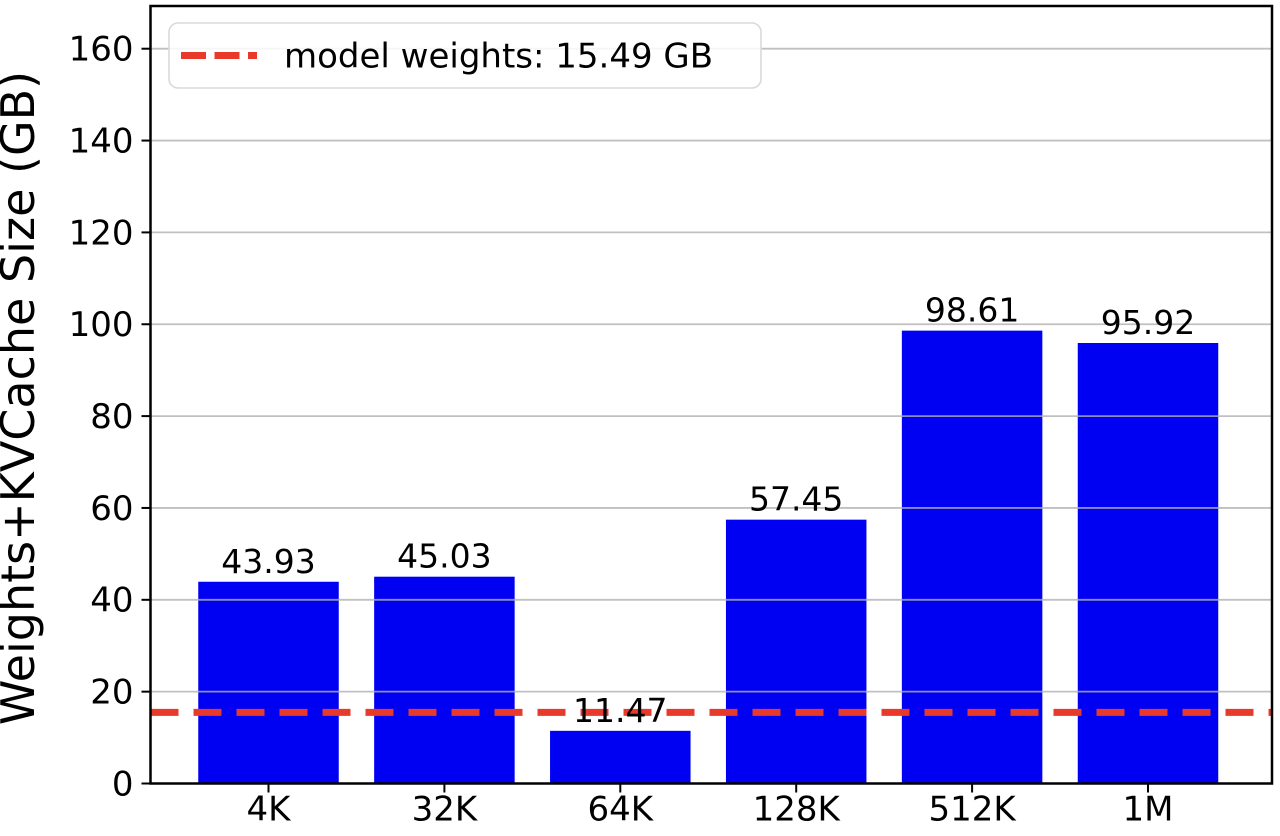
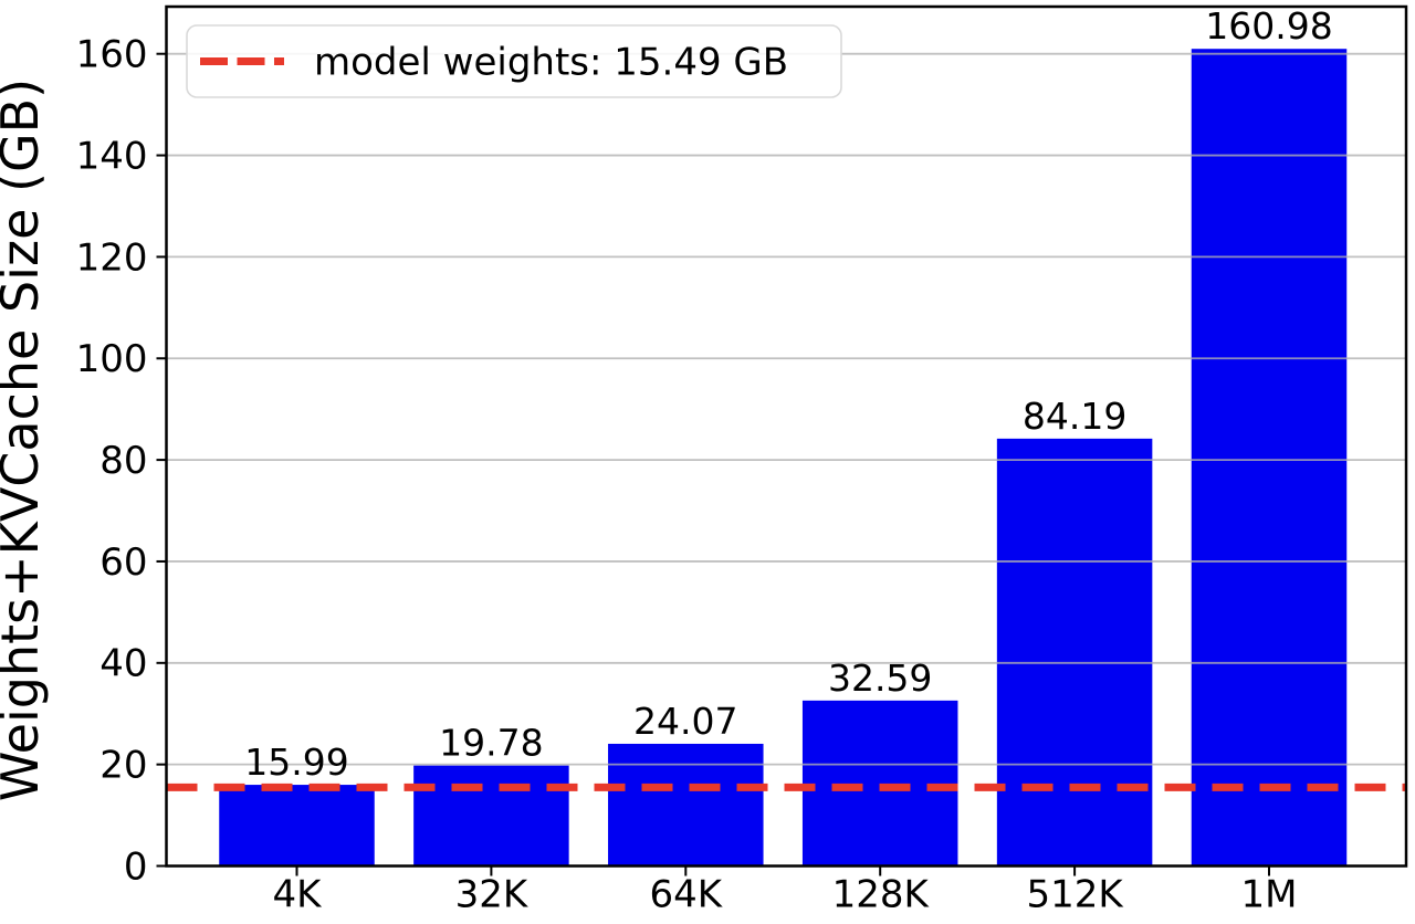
4K: 43.93 -> 15.99
32K: 45.03 -> 19.78
64K: 11.47 -> 24.07
128K: 57.45 -> 32.59
512K: 98.61 -> 84.19
1M: 95.92 -> 160.98
